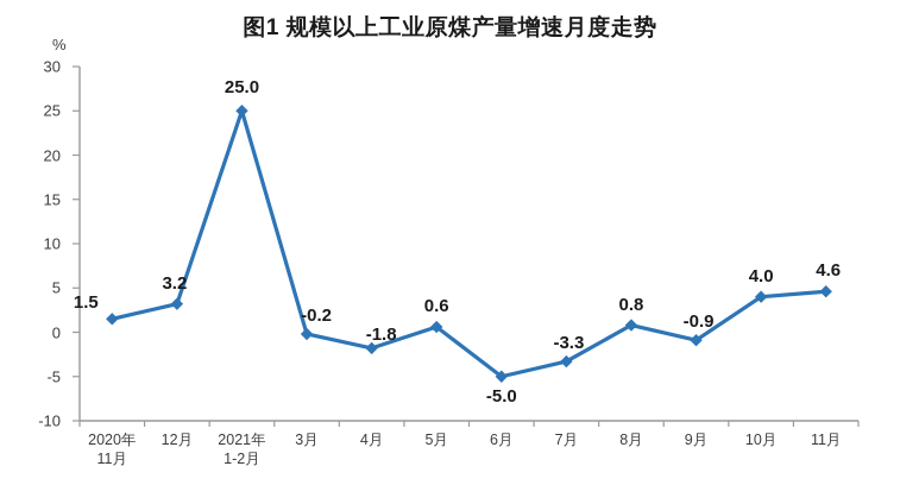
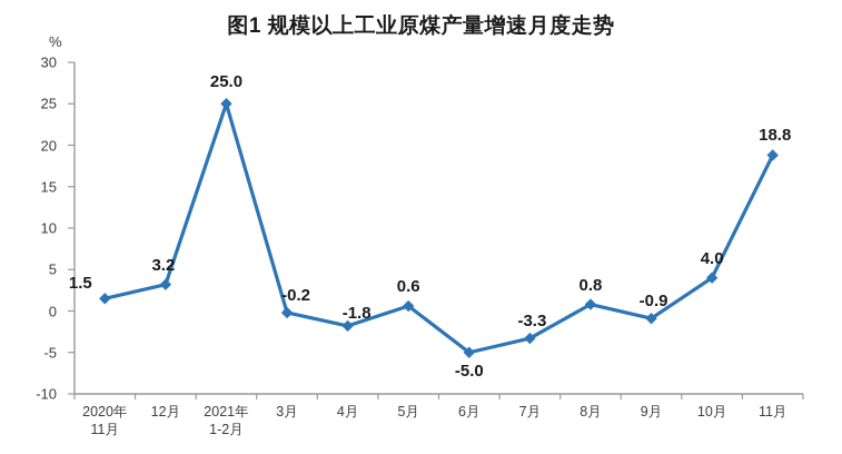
11月: 4.6 -> 18.8
